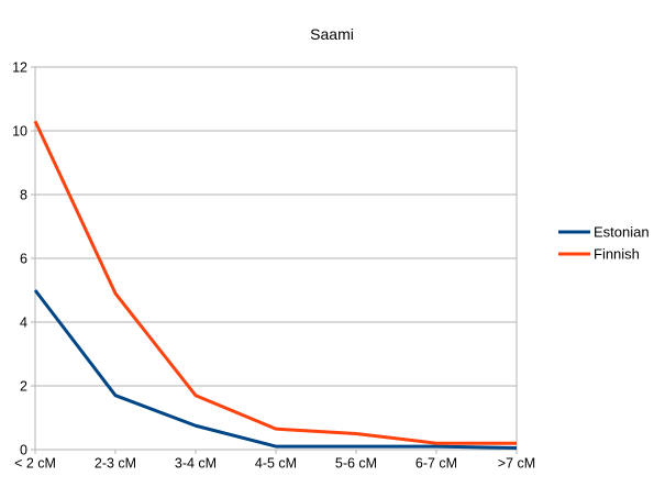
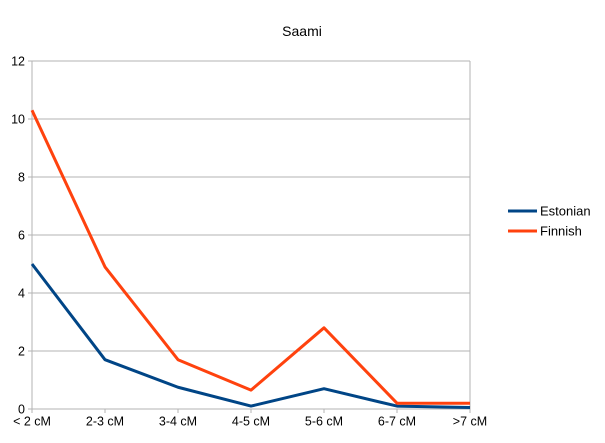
Estonian/5-6 cM: 0.1 -> 0.7
Finnish/5-6 cM: 0.5 -> 2.8
